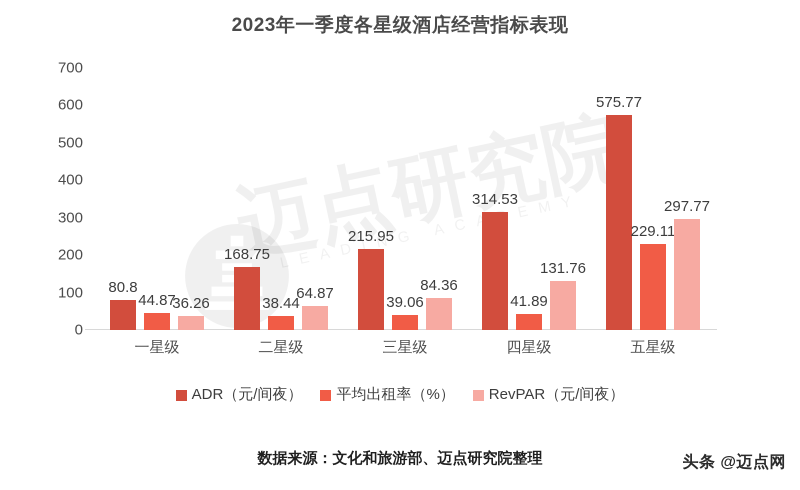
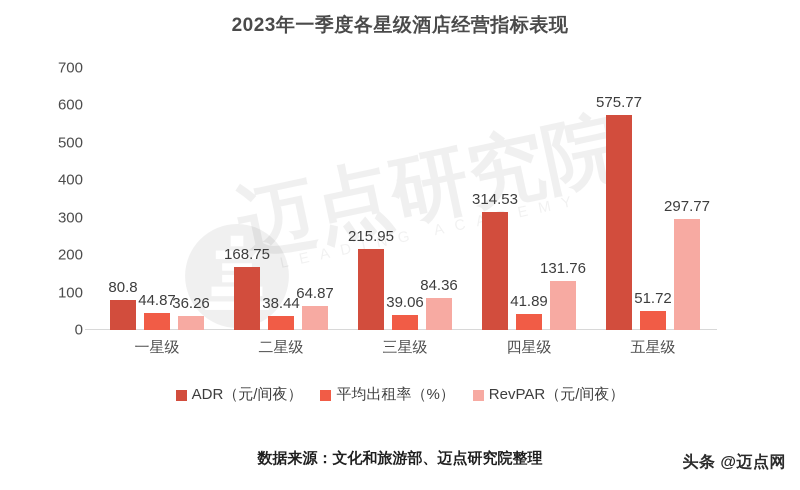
平均出租率（%）/五星级: 229.11 -> 51.72
